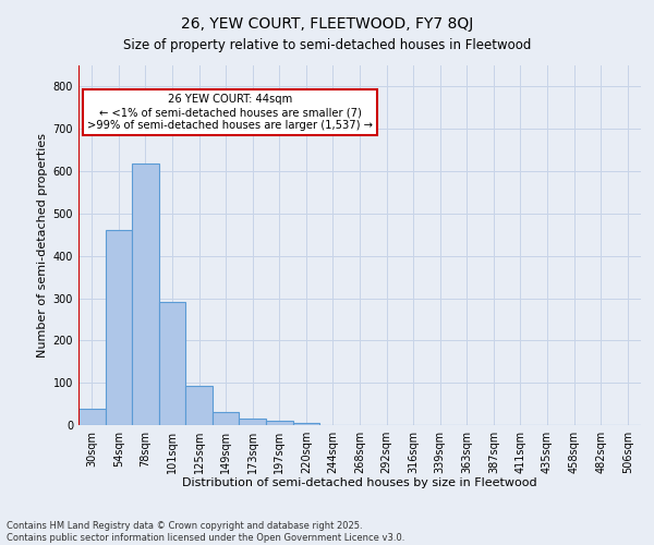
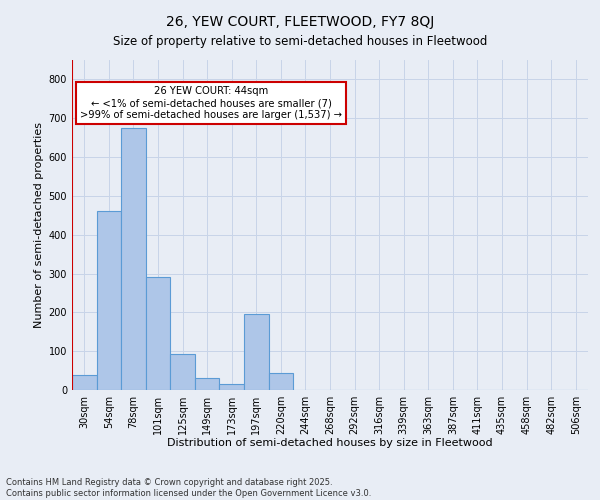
78sqm: 617 -> 675
197sqm: 10 -> 195
220sqm: 5 -> 45
